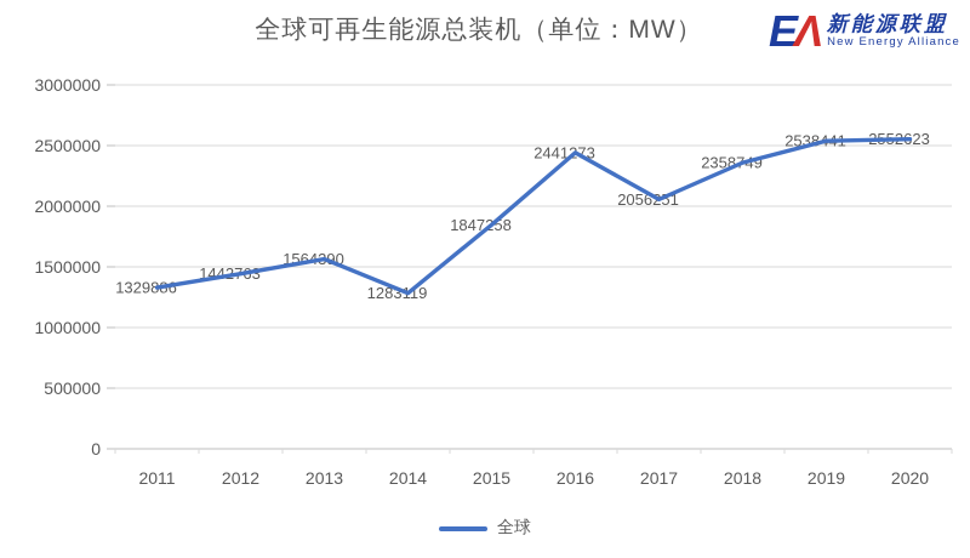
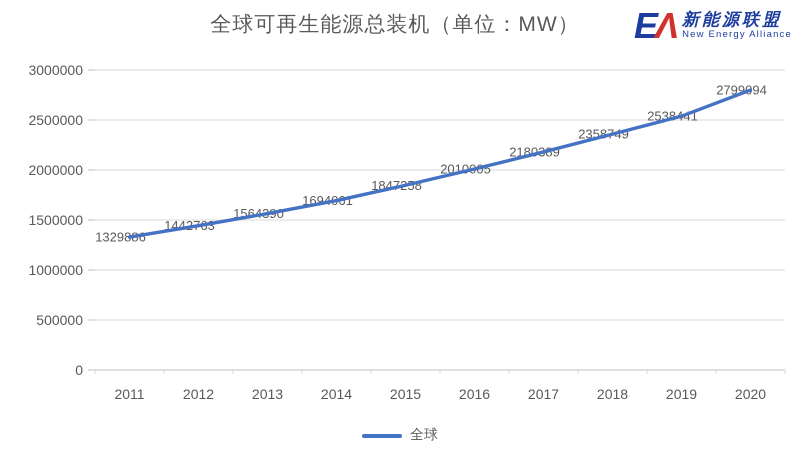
2014: 1283119 -> 1694061
2016: 2441273 -> 2010005
2017: 2056251 -> 2180389
2020: 2552623 -> 2799094
